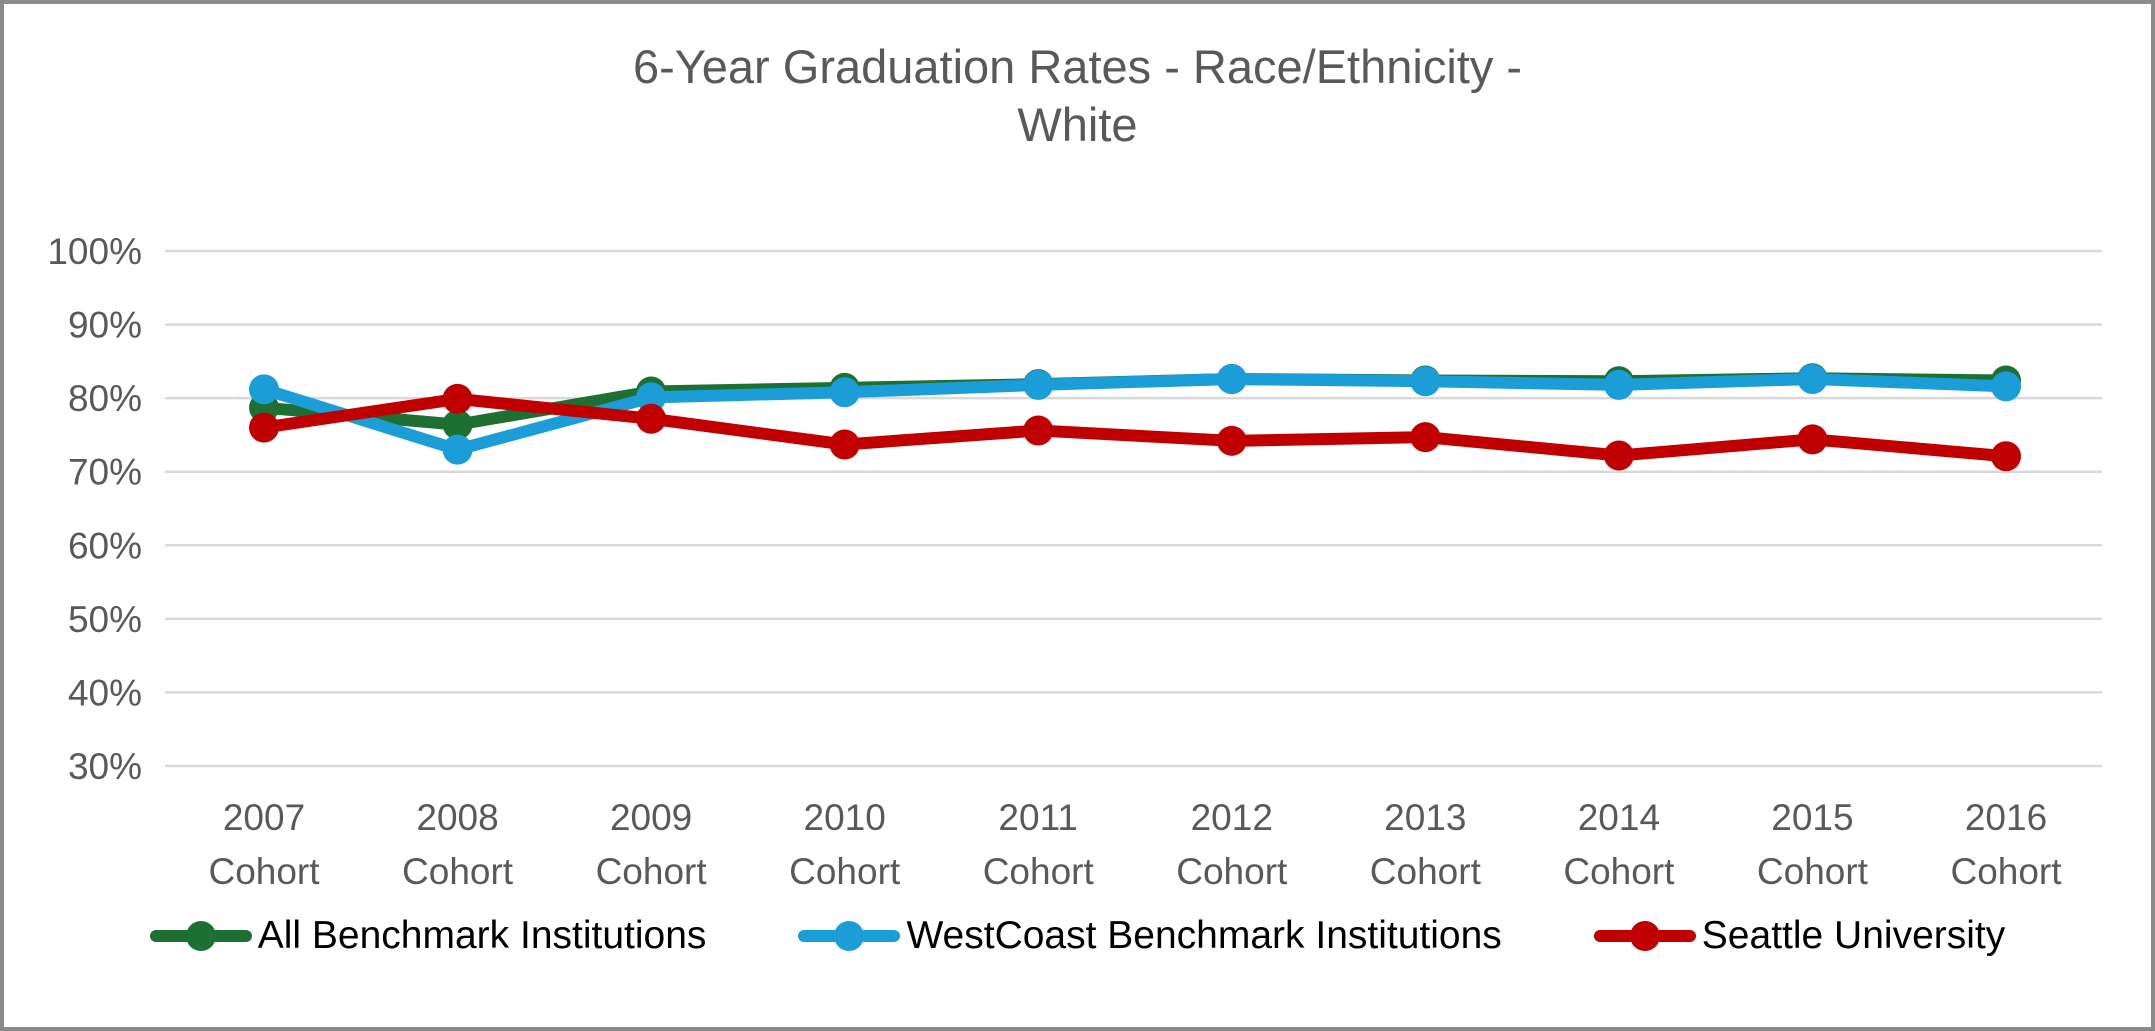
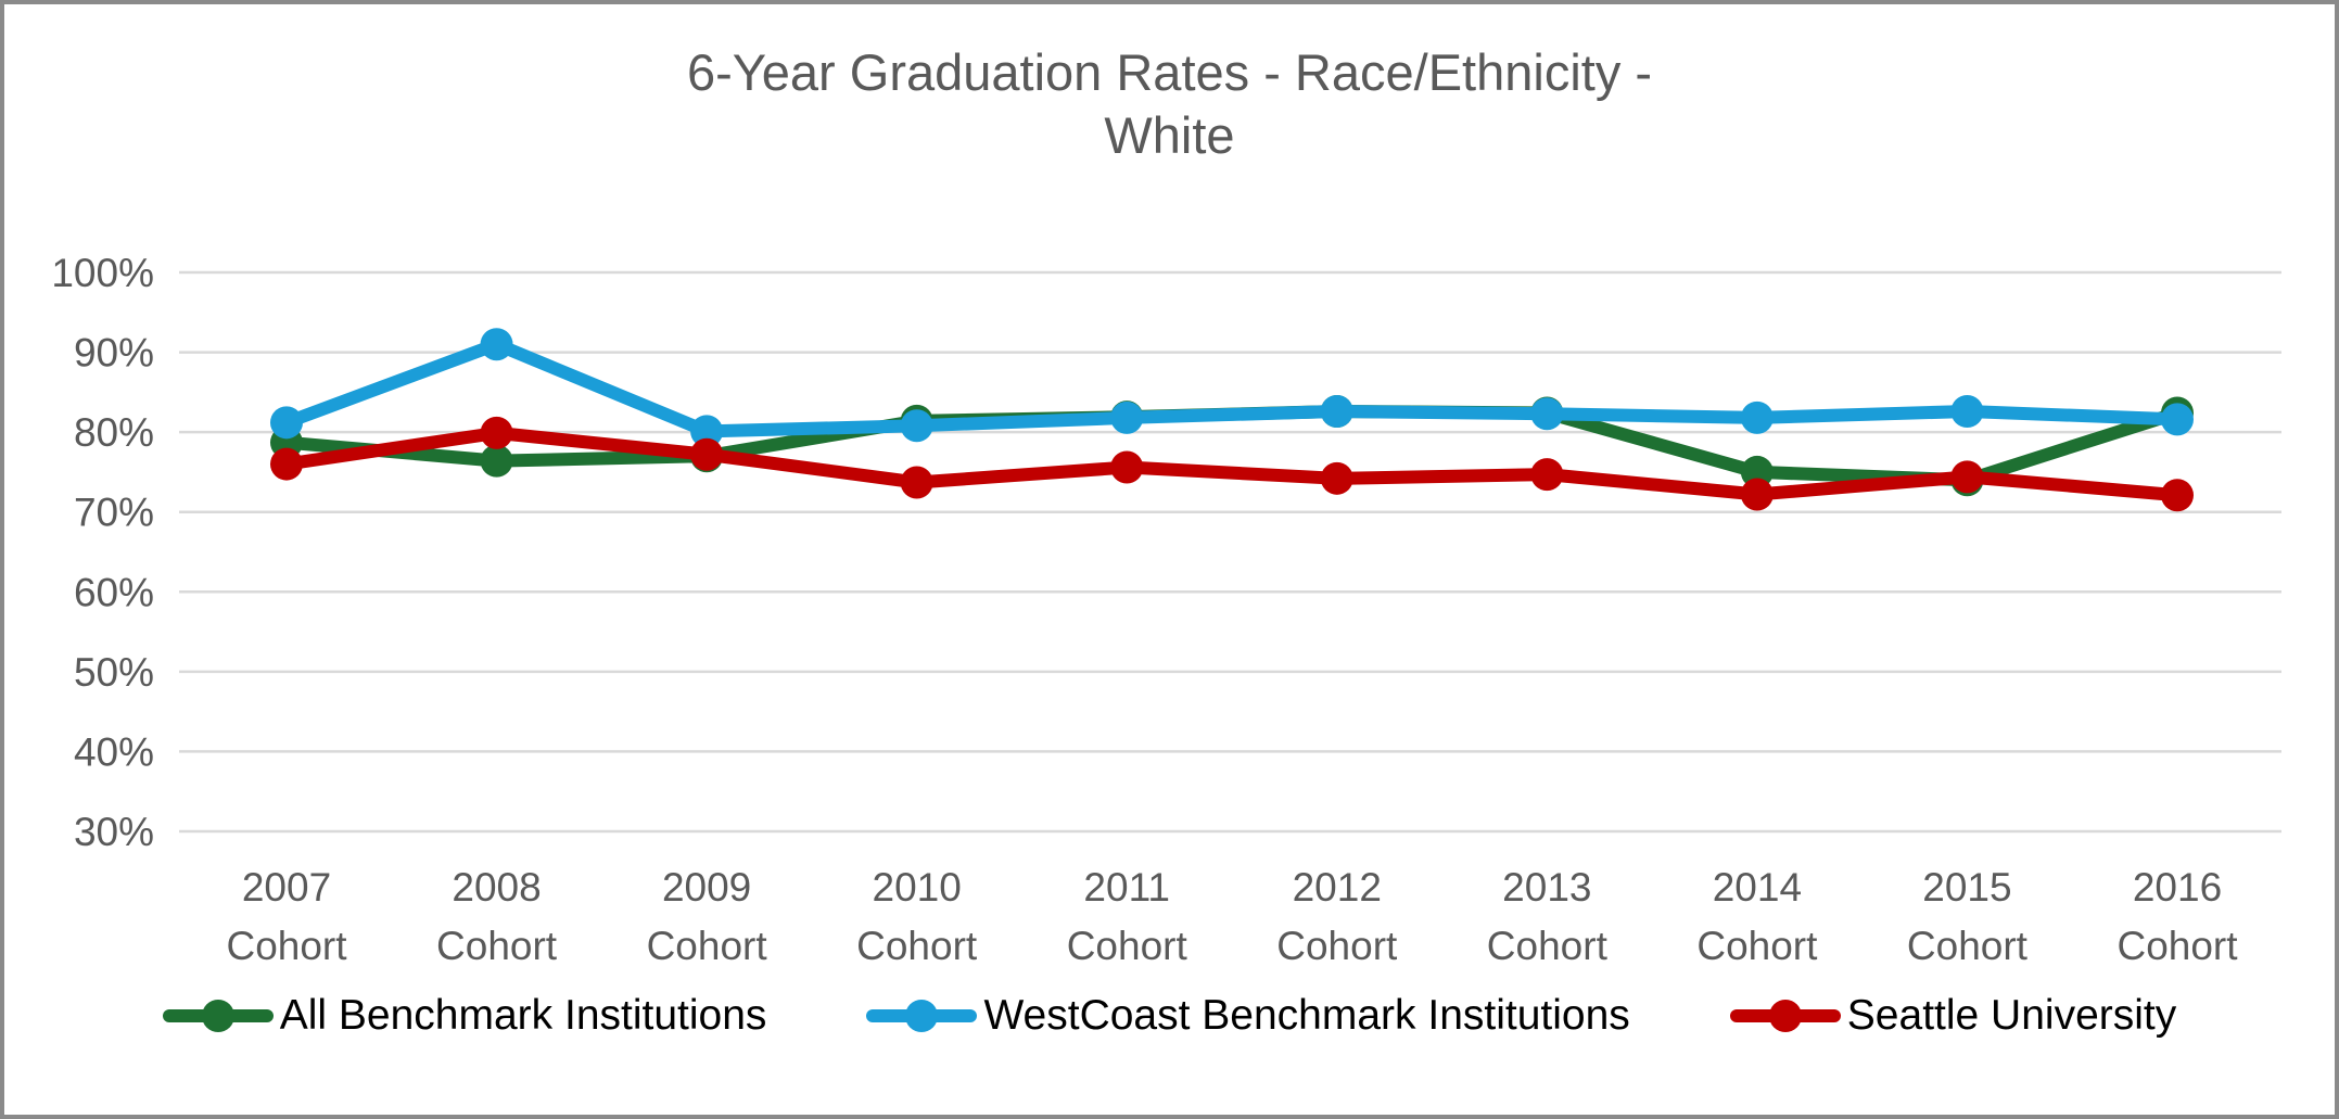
WestCoast Benchmark Institutions/2008: 73% -> 91%
All Benchmark Institutions/2009: 81% -> 77%
All Benchmark Institutions/2014: 82% -> 75%
All Benchmark Institutions/2015: 83% -> 74%
